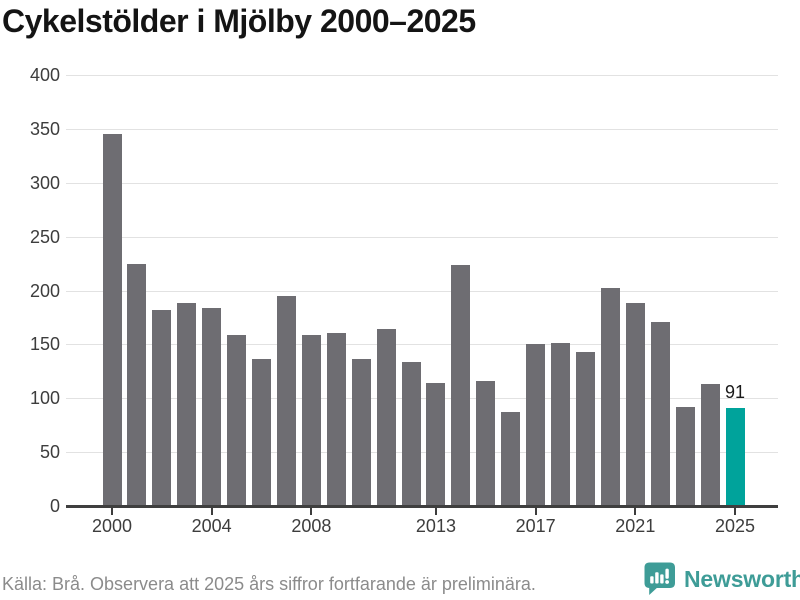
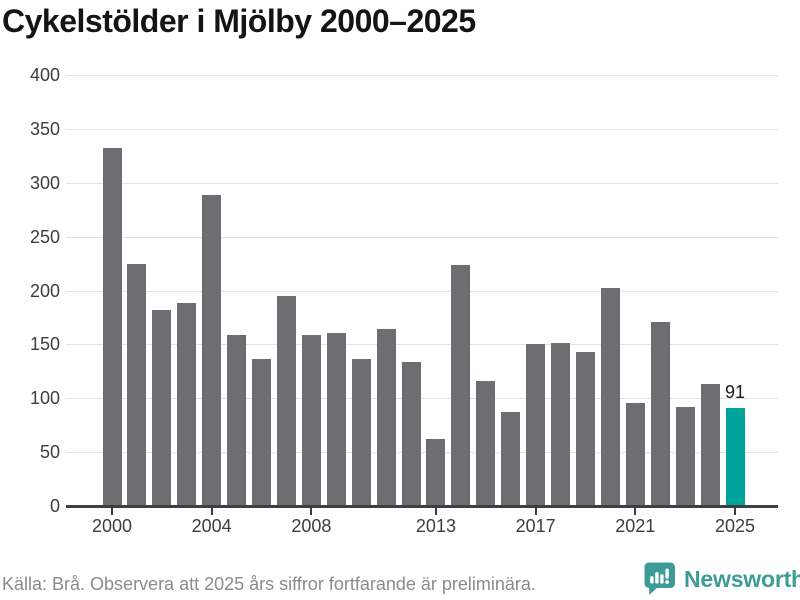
2000: 345 -> 332
2004: 184 -> 289
2013: 114 -> 62
2021: 188 -> 96
